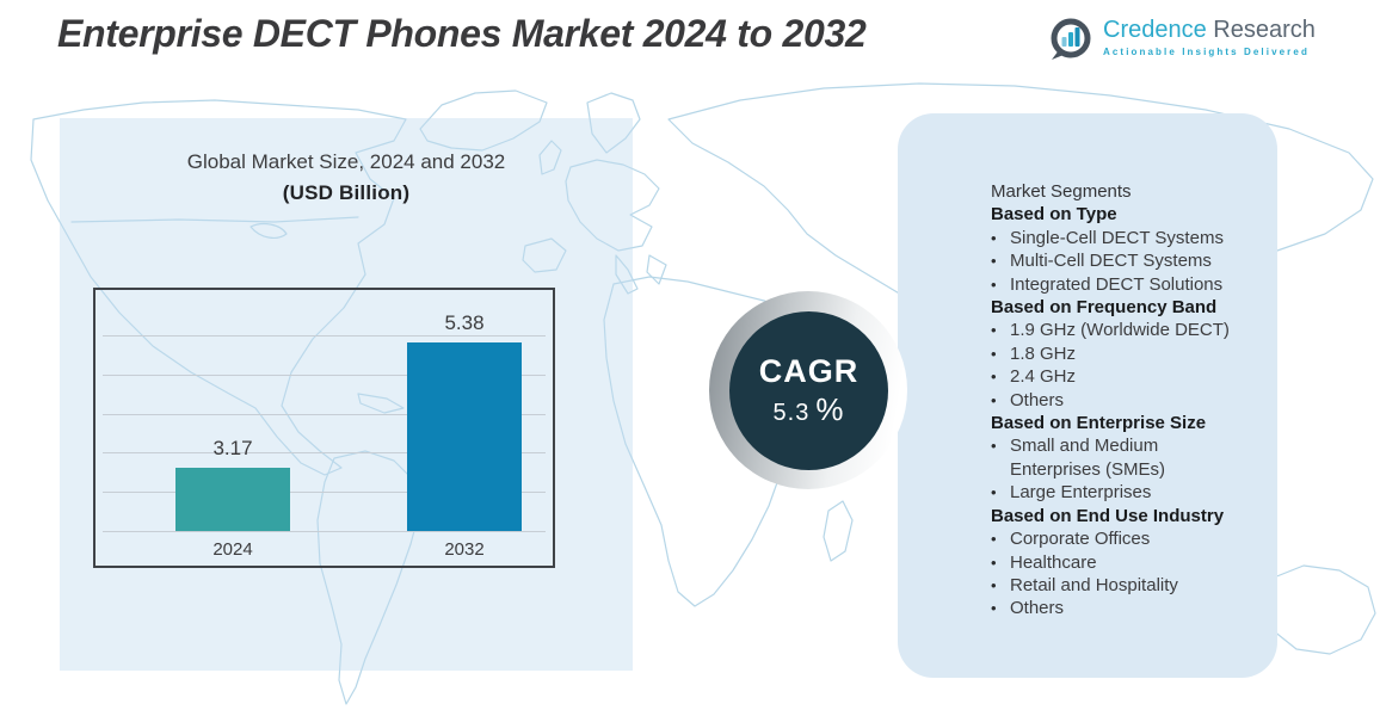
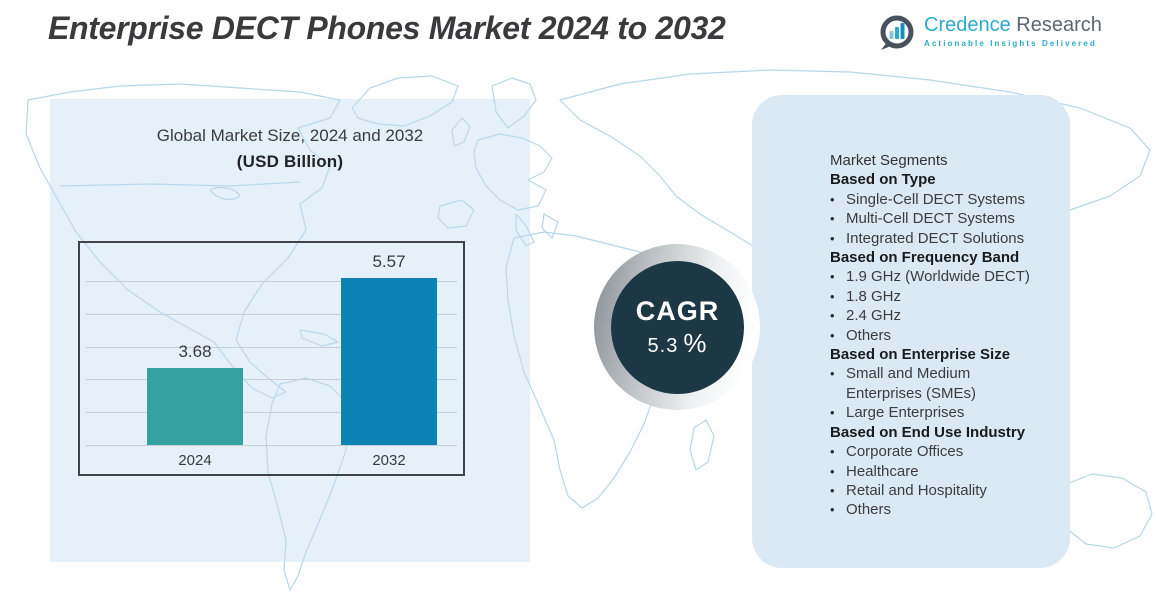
2024: 3.17 -> 3.68
2032: 5.38 -> 5.57
